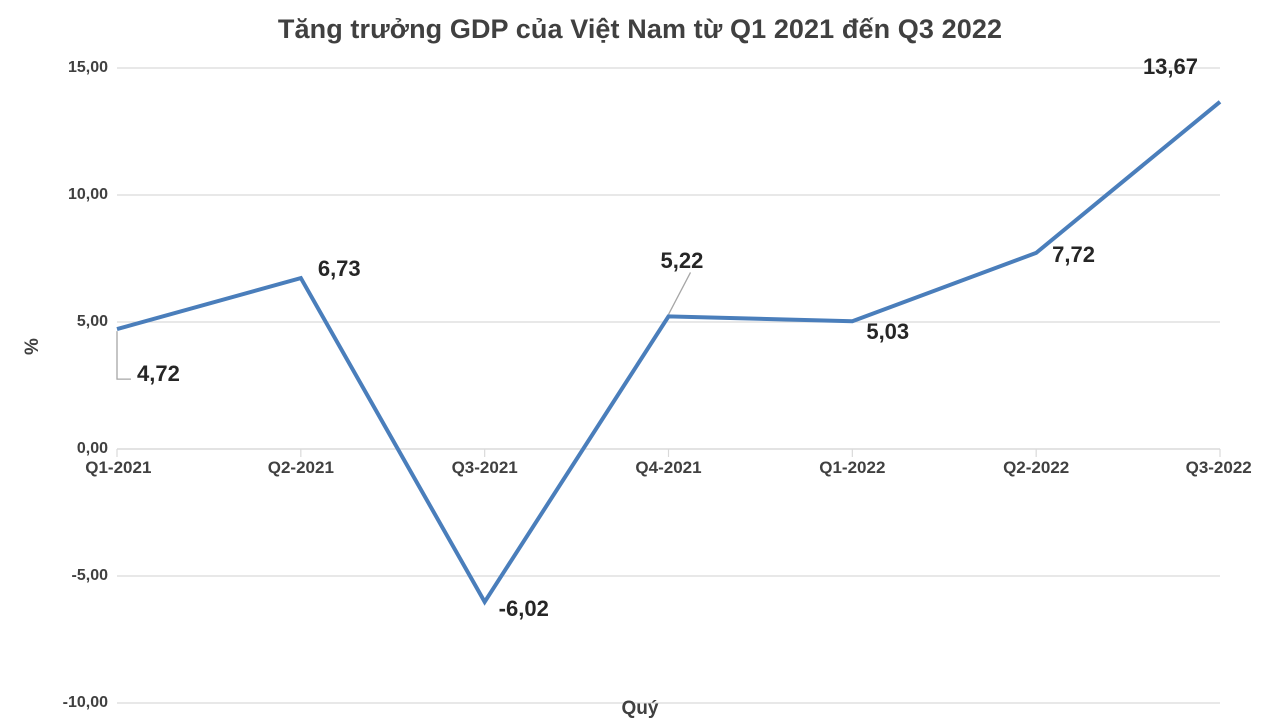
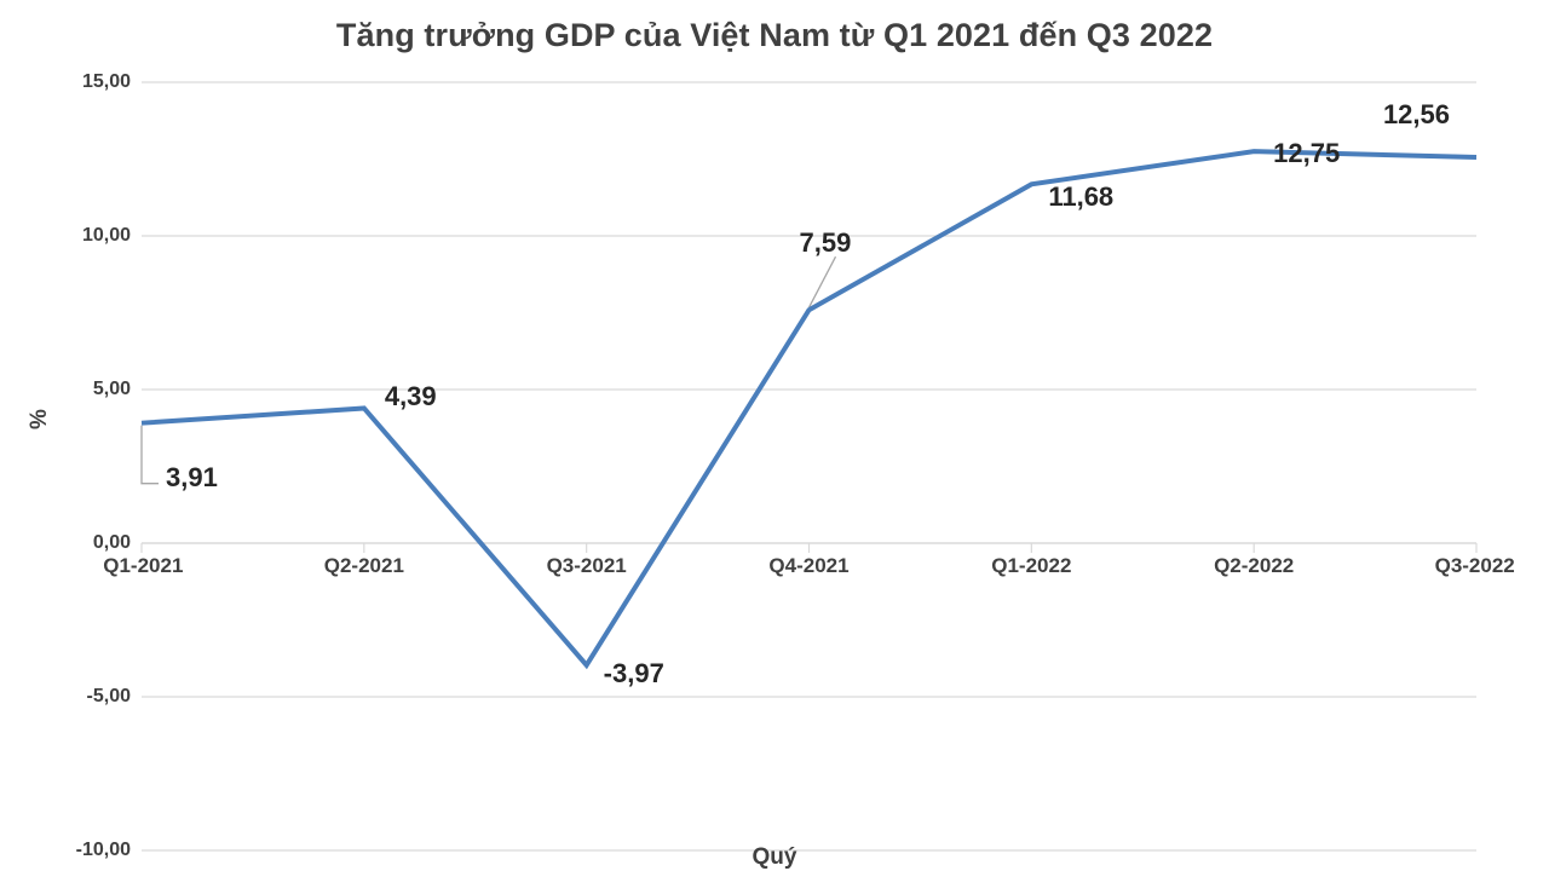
Q1-2021: 4,72 -> 3,91
Q2-2021: 6,73 -> 4,39
Q3-2021: -6,02 -> -3,97
Q4-2021: 5,22 -> 7,59
Q1-2022: 5,03 -> 11,68
Q2-2022: 7,72 -> 12,75
Q3-2022: 13,67 -> 12,56
